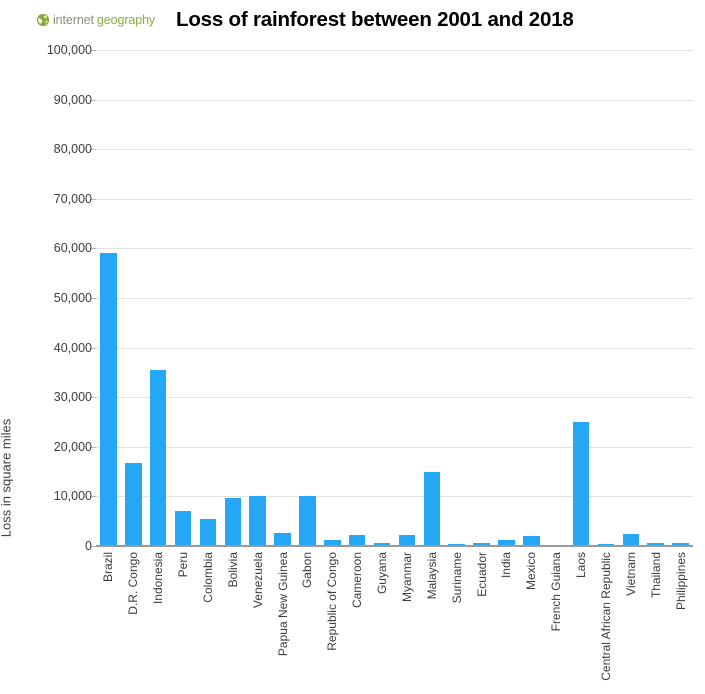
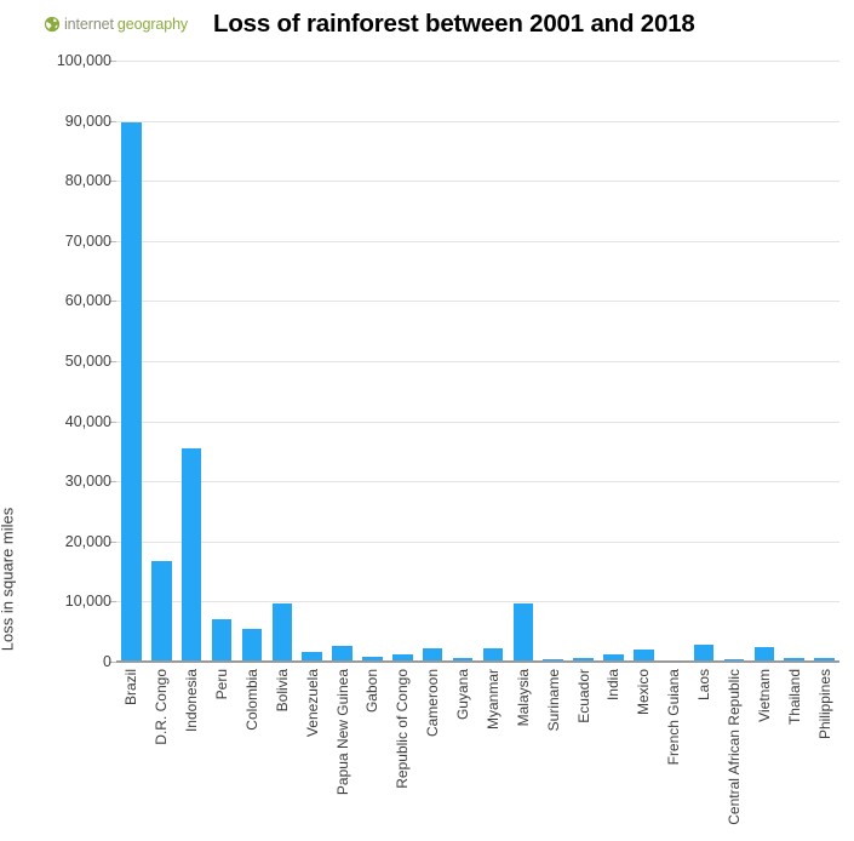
Brazil: 59000 -> 90000
Venezuela: 10000 -> 2000
Gabon: 10000 -> 1000
Malaysia: 15000 -> 10000
Laos: 25000 -> 3000
